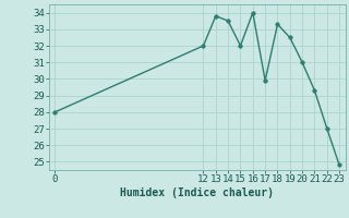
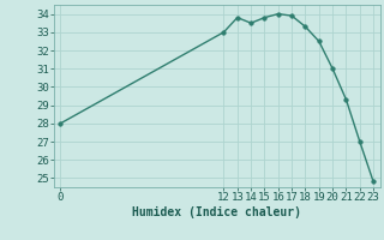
12: 32.0 -> 33.0
15: 32.0 -> 33.8
17: 29.9 -> 33.9
